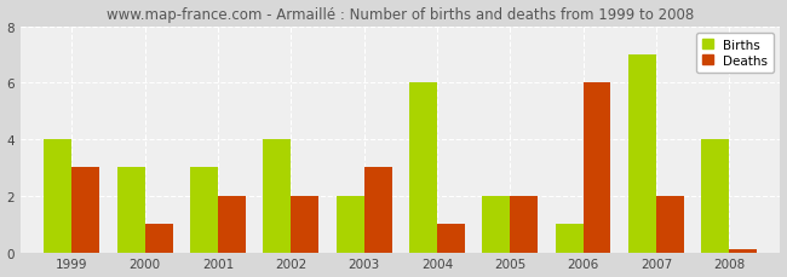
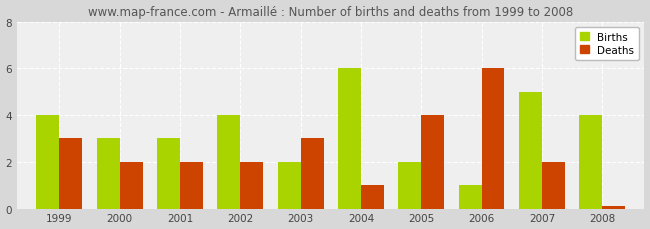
Deaths/2000: 1.00 -> 2.00
Deaths/2005: 2.00 -> 4.00
Births/2007: 7 -> 5
